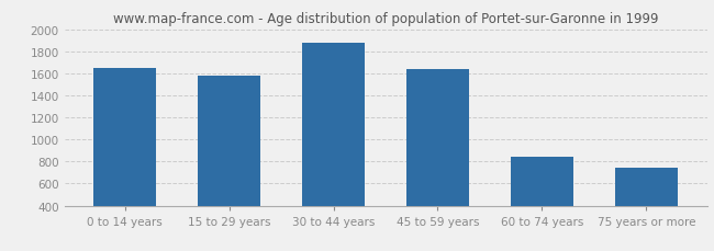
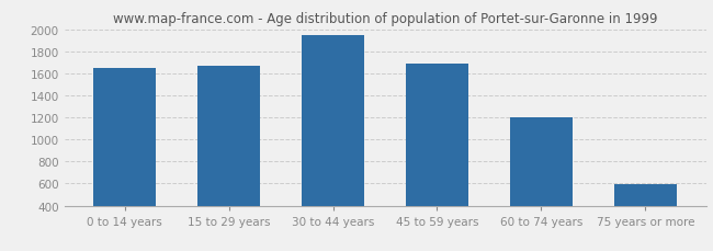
15 to 29 years: 1580 -> 1670
30 to 44 years: 1880 -> 1940
45 to 59 years: 1640 -> 1690
60 to 74 years: 840 -> 1200
75 years or more: 740 -> 600
